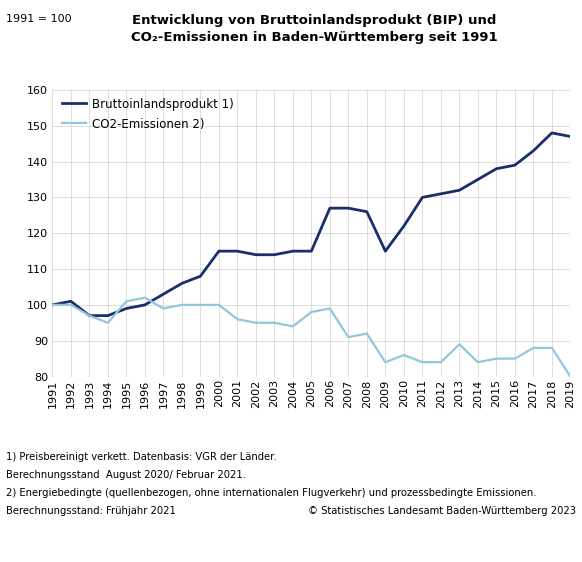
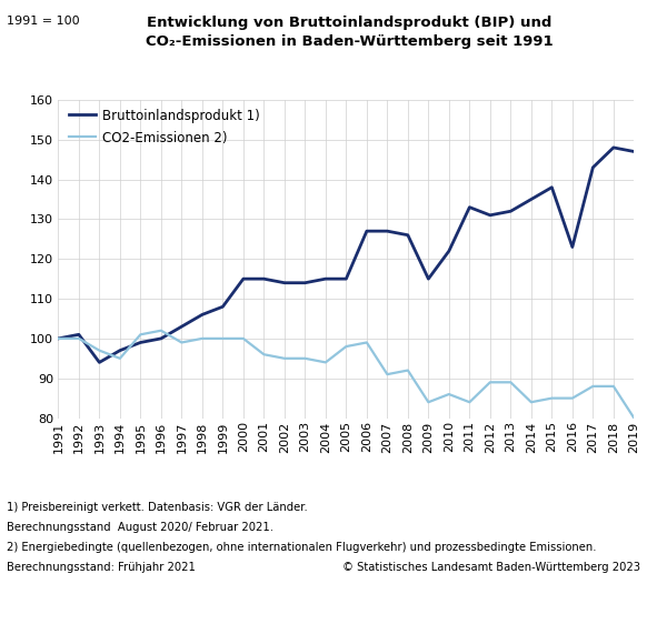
Bruttoinlandsprodukt 1)/1993: 97 -> 94
Bruttoinlandsprodukt 1)/2011: 130 -> 133
CO2-Emissionen 2)/2012: 84 -> 89
Bruttoinlandsprodukt 1)/2016: 139 -> 123
